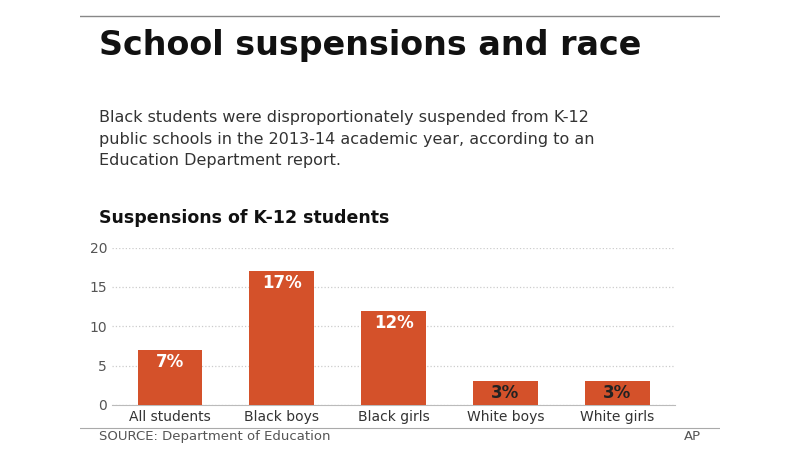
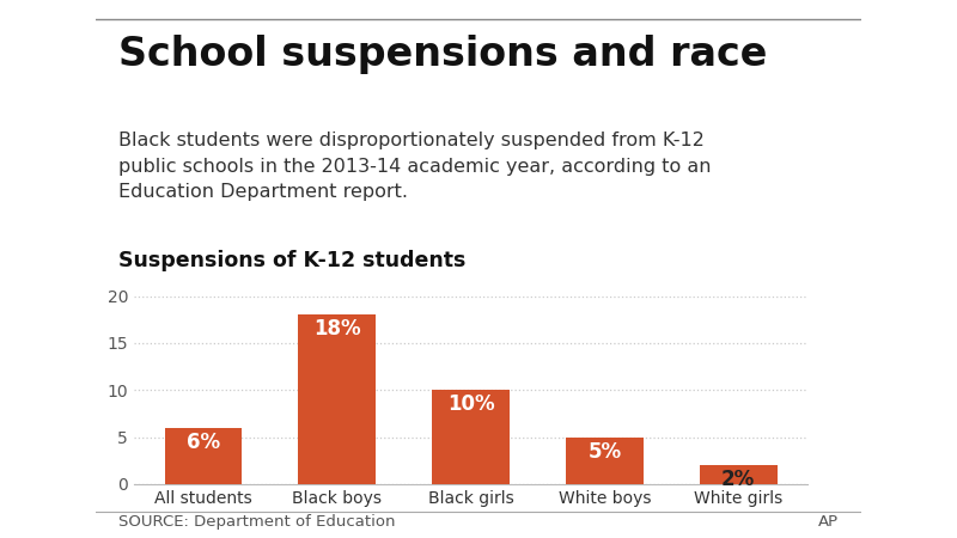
All students: 7% -> 6%
Black boys: 17% -> 18%
Black girls: 12% -> 10%
White boys: 3% -> 5%
White girls: 3% -> 2%
